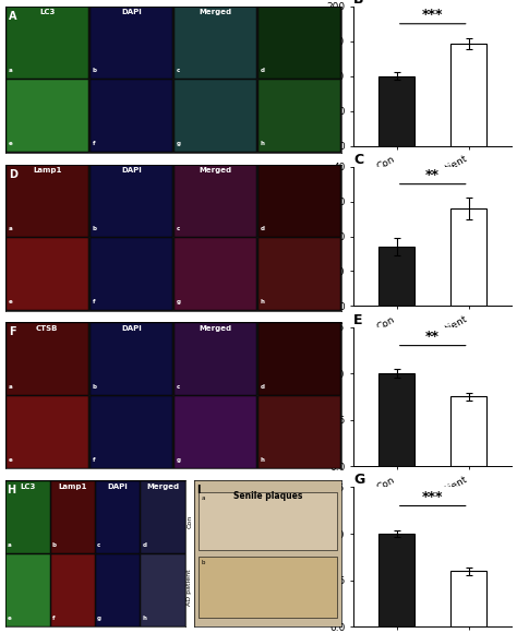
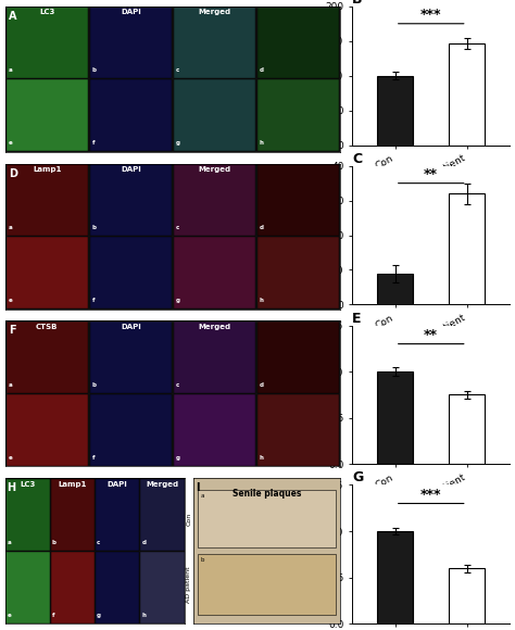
C/Con: 17 -> 9
C/AD patient: 28 -> 32
